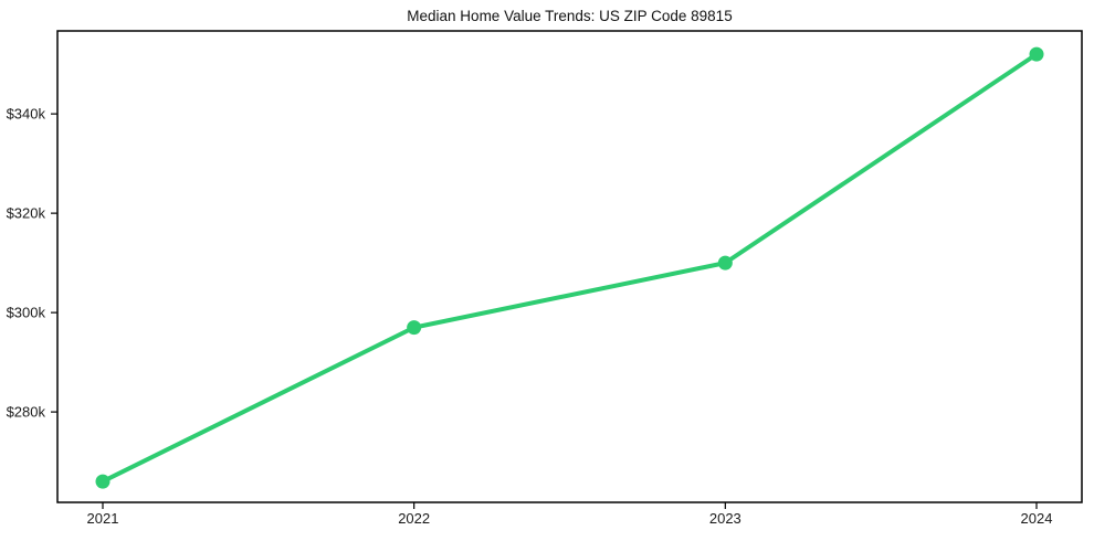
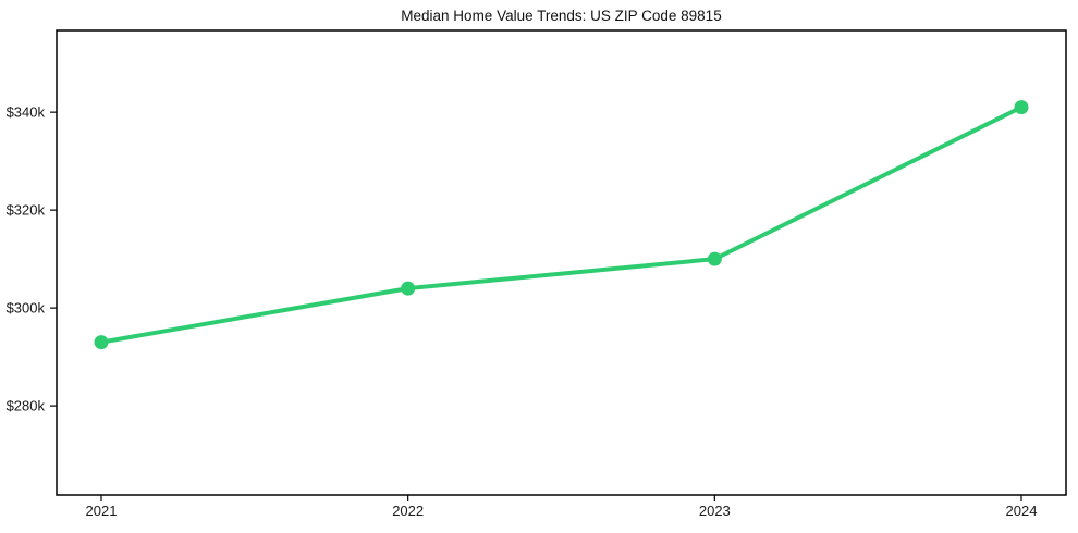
2021: $266k -> $293k
2022: $297k -> $304k
2024: $352k -> $341k
